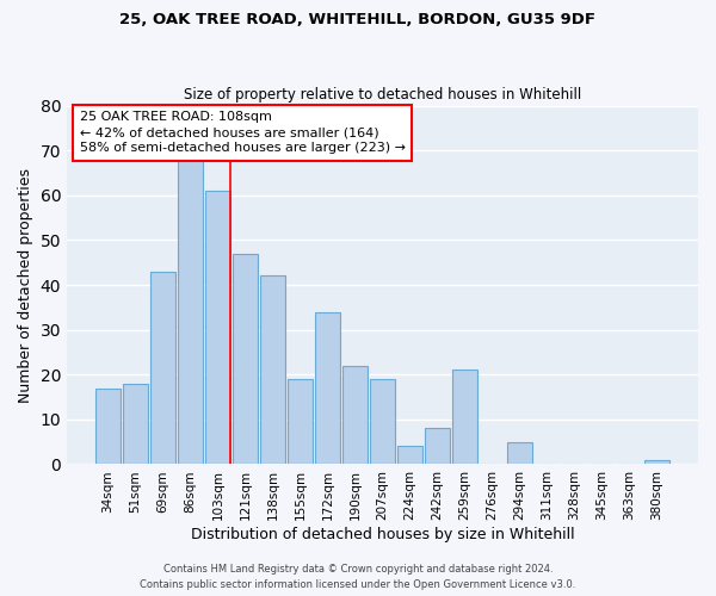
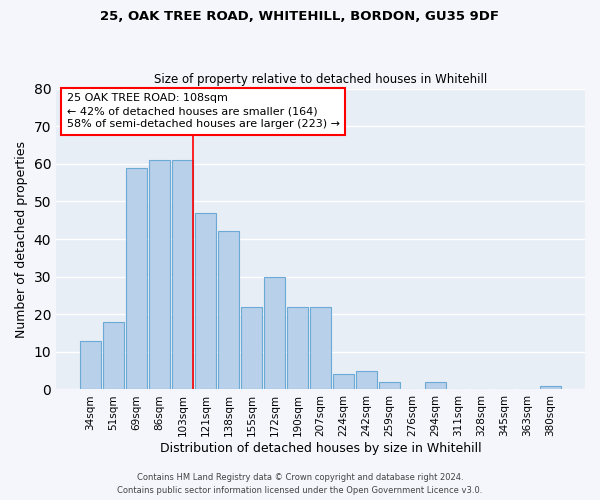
34sqm: 17 -> 13
69sqm: 43 -> 59
86sqm: 68 -> 61
155sqm: 19 -> 22
172sqm: 34 -> 30
207sqm: 19 -> 22
242sqm: 8 -> 5
259sqm: 21 -> 2
294sqm: 5 -> 2
